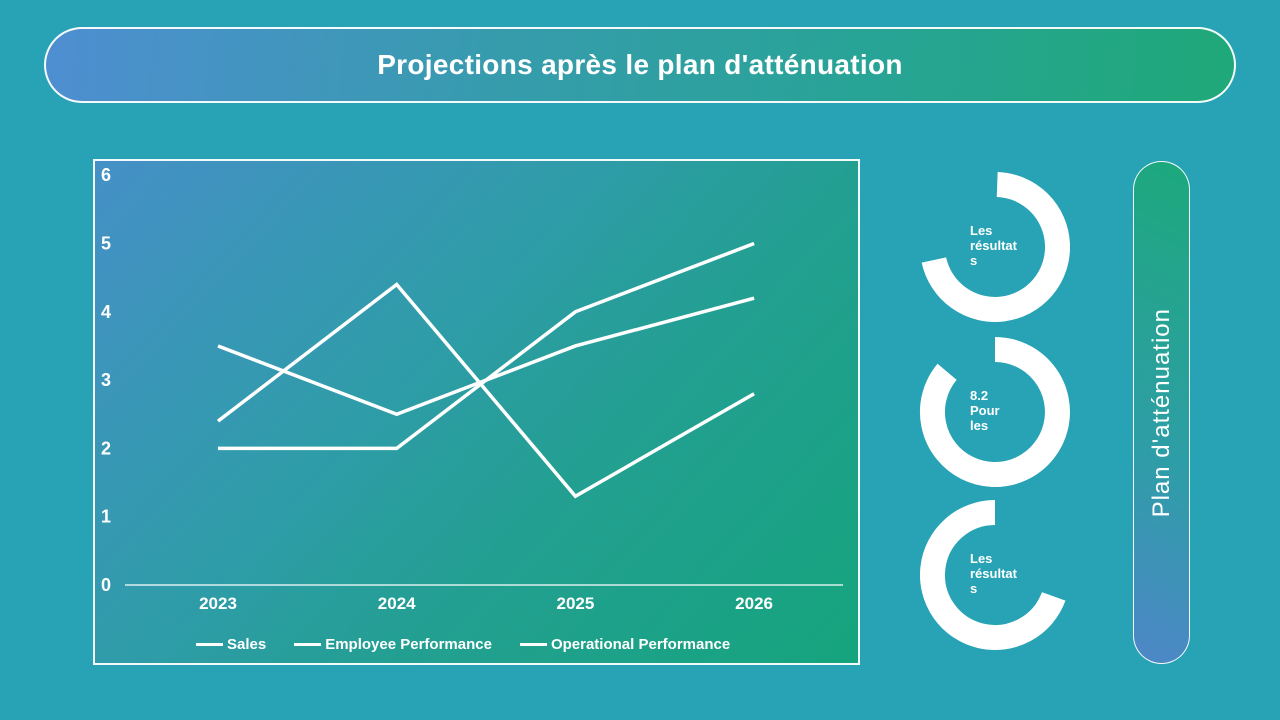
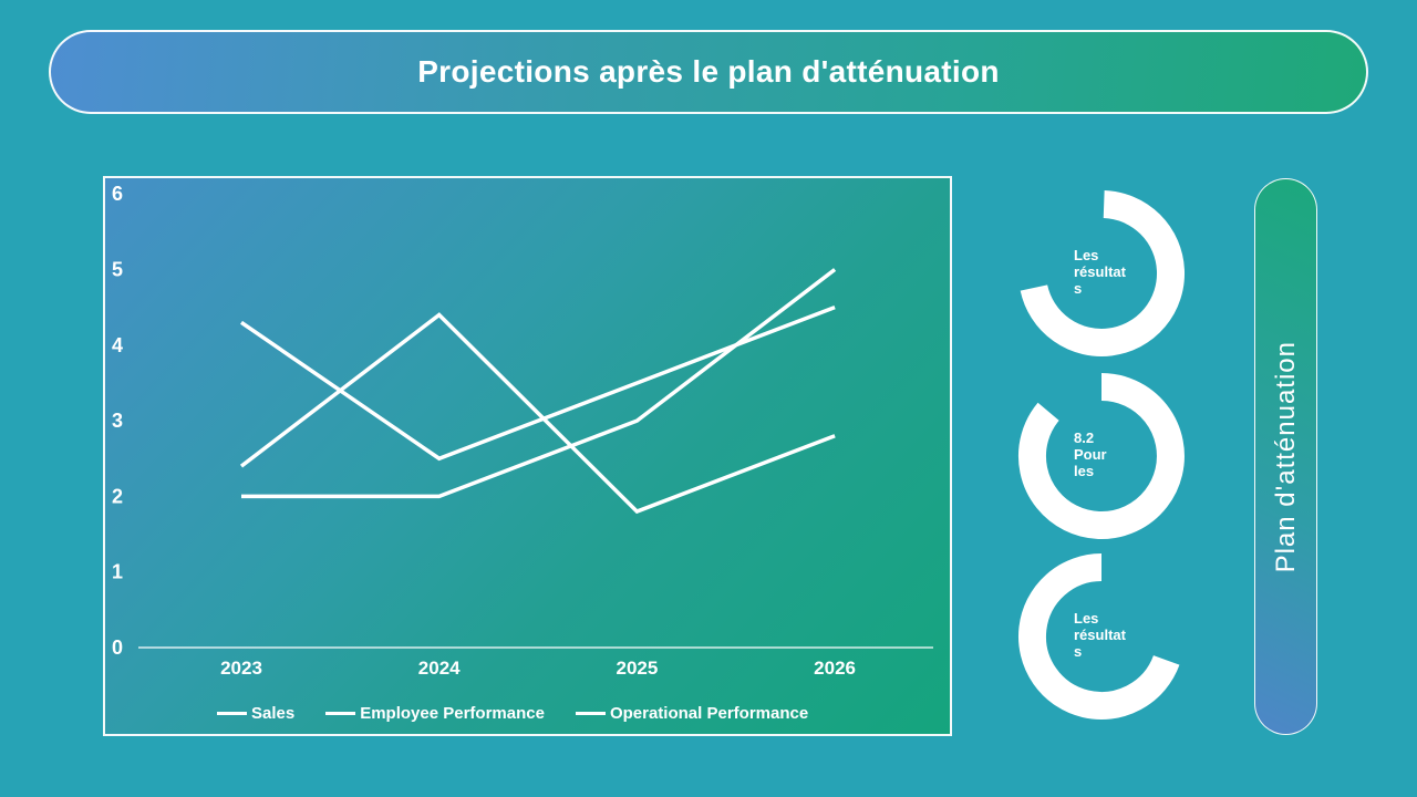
Sales/2023: 3.5 -> 4.3
Employee Performance/2025: 1.3 -> 1.8
Operational Performance/2025: 4 -> 3
Sales/2026: 4.2 -> 4.5
